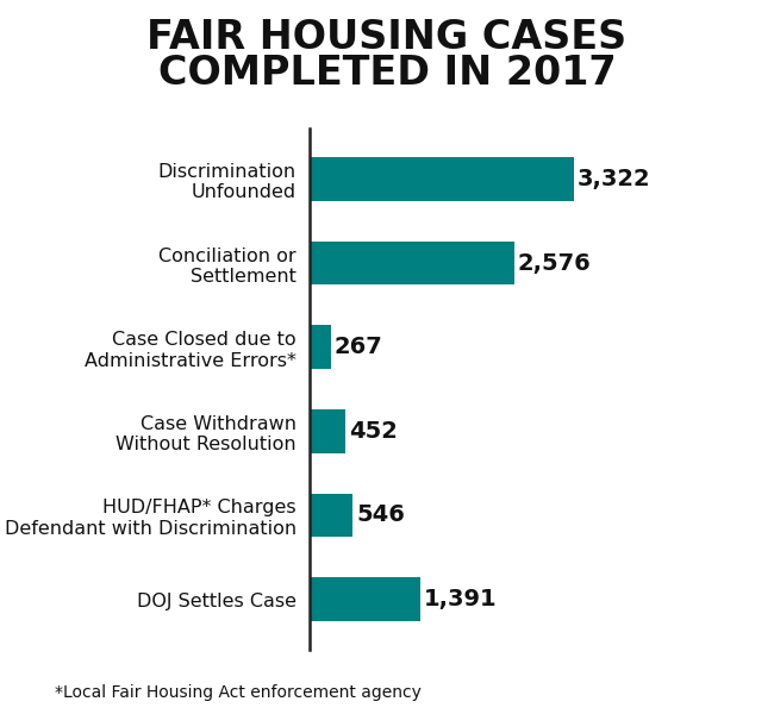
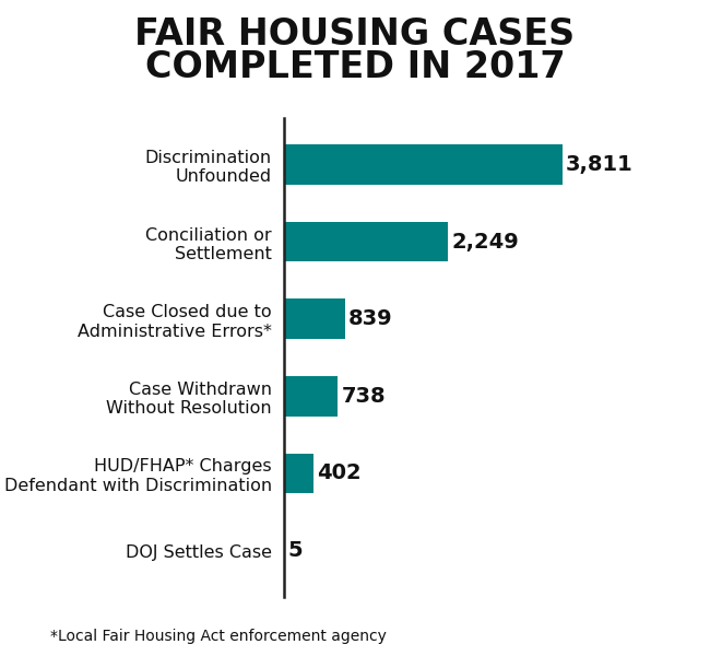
Discrimination Unfounded: 3,322 -> 3,811
Conciliation or Settlement: 2,576 -> 2,249
Case Closed due to Administrative Errors*: 267 -> 839
Case Withdrawn Without Resolution: 452 -> 738
HUD/FHAP* Charges Defendant with Discrimination: 546 -> 402
DOJ Settles Case: 1,391 -> 5
